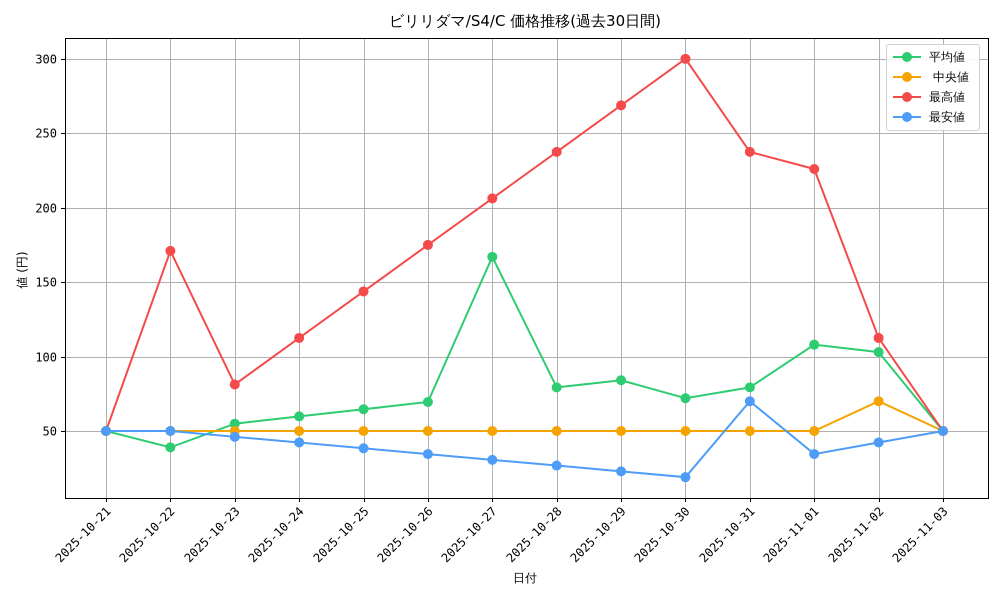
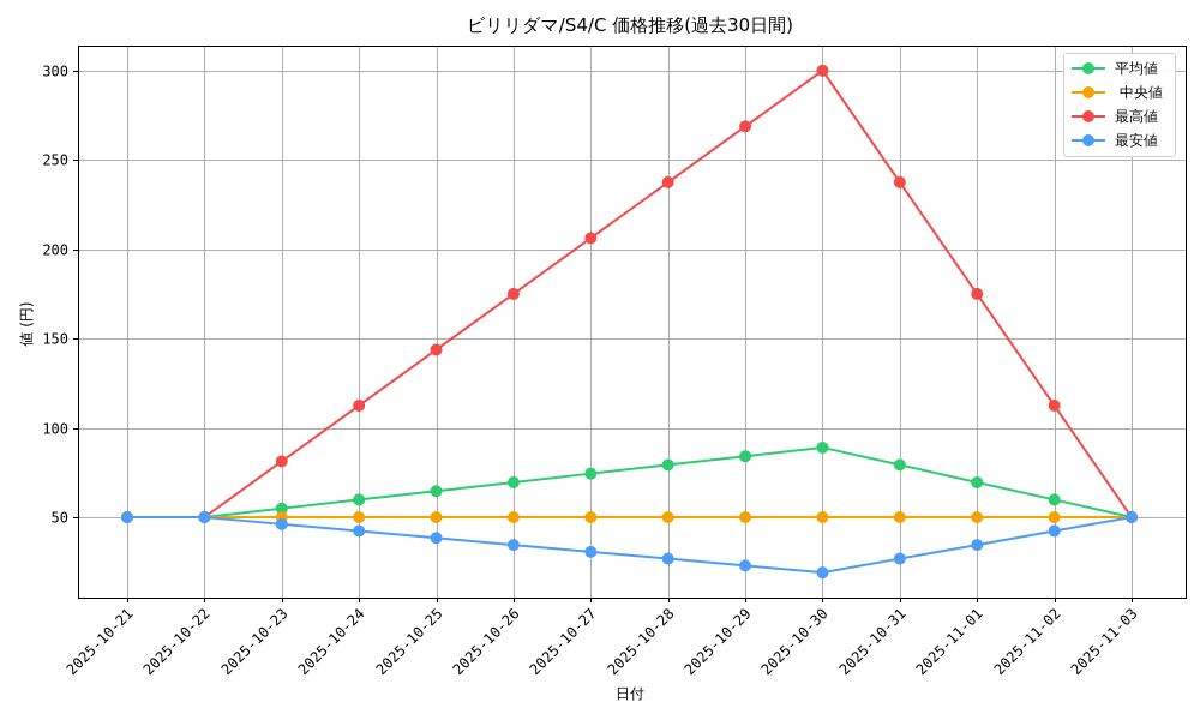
平均値/2025-10-22: 39 -> 50
最高値/2025-10-22: 171 -> 50
平均値/2025-10-27: 167 -> 74
平均値/2025-10-30: 72 -> 89
最安値/2025-10-31: 70 -> 27
平均値/2025-11-01: 108 -> 70
最高値/2025-11-01: 226 -> 175
平均値/2025-11-02: 103 -> 60
中央値/2025-11-02: 70 -> 50
